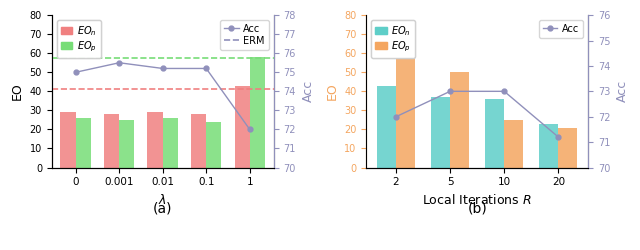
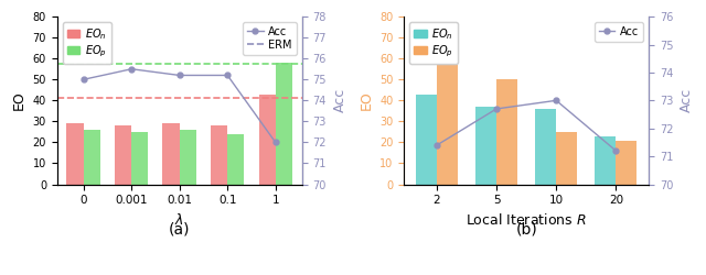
Acc/2: 72.0 -> 71.4
Acc/5: 73.0 -> 72.7
